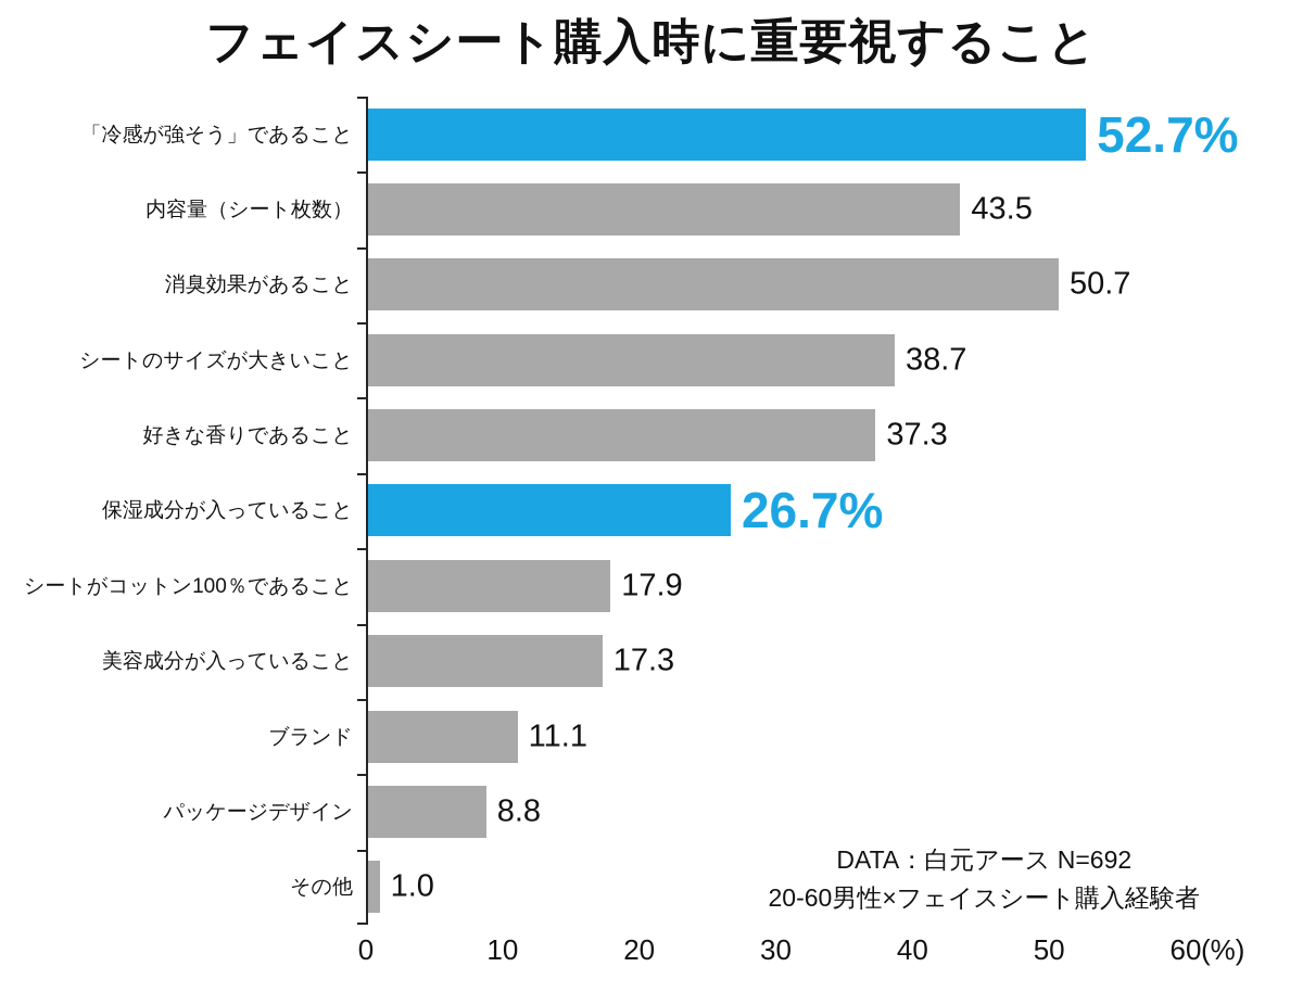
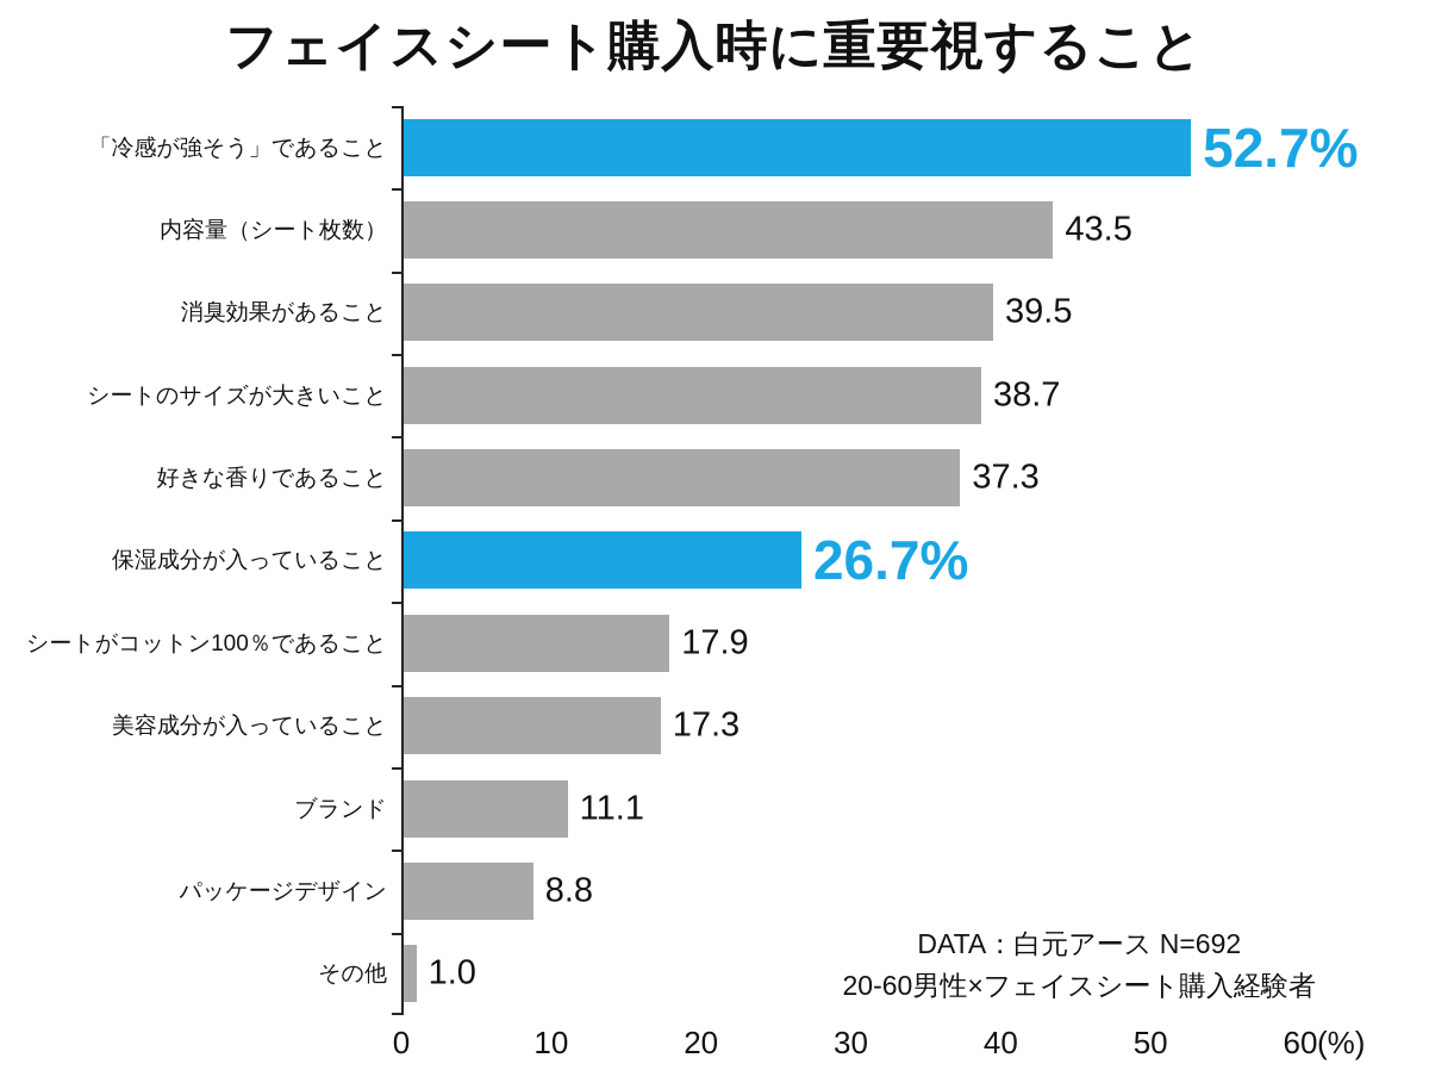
消臭効果があること: 50.7 -> 39.5
